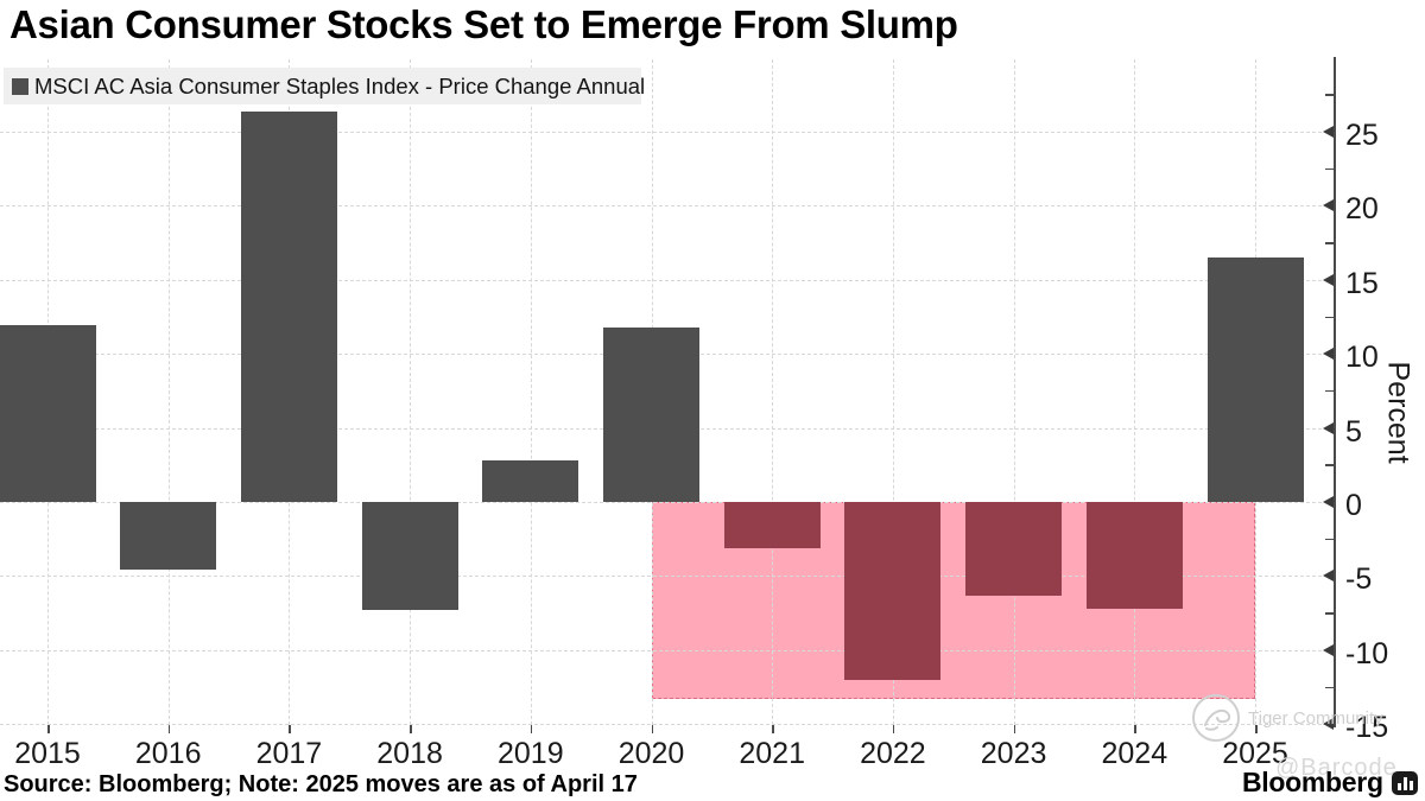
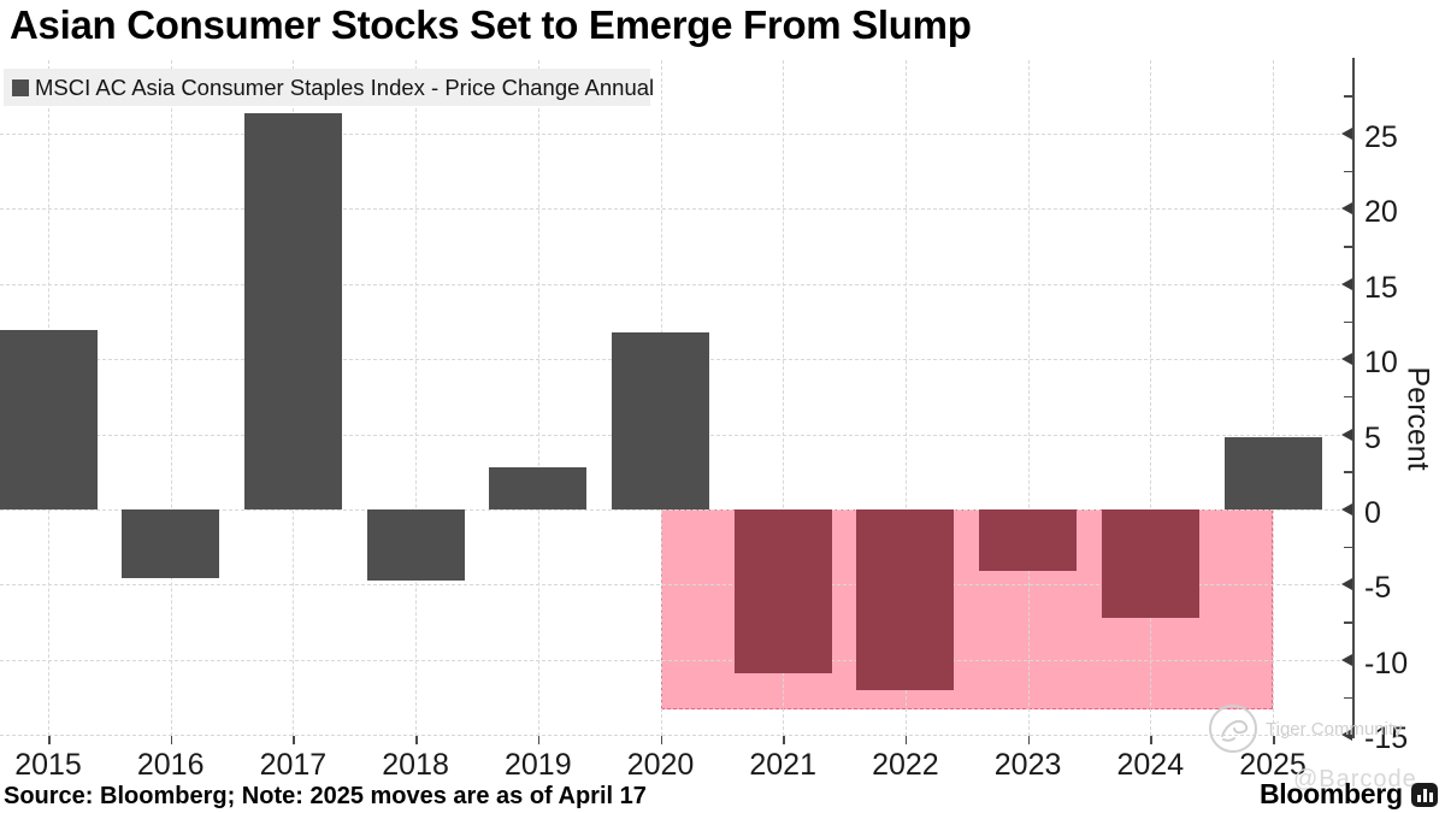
2018: -7.3 -> -4.7
2021: -3.1 -> -10.9
2023: -6.3 -> -4.1
2025: 16.5 -> 4.8
